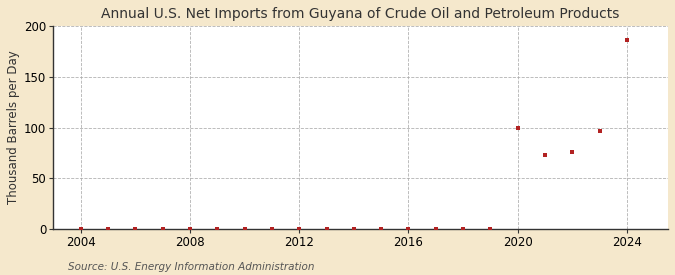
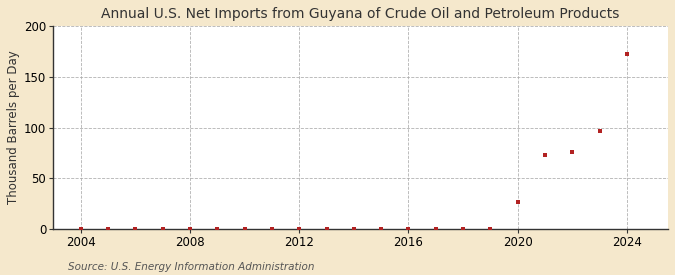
2020: 100 -> 27
2024: 186 -> 173
